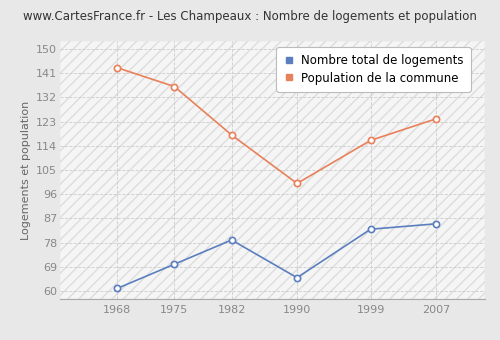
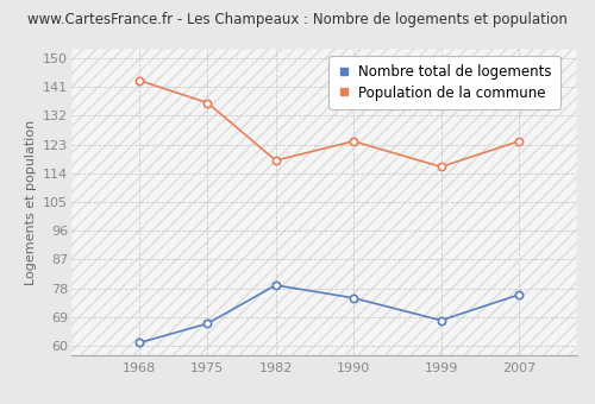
Nombre total de logements/1975: 70 -> 67
Nombre total de logements/1990: 65 -> 75
Population de la commune/1990: 100 -> 124
Nombre total de logements/1999: 83 -> 68
Nombre total de logements/2007: 85 -> 76
